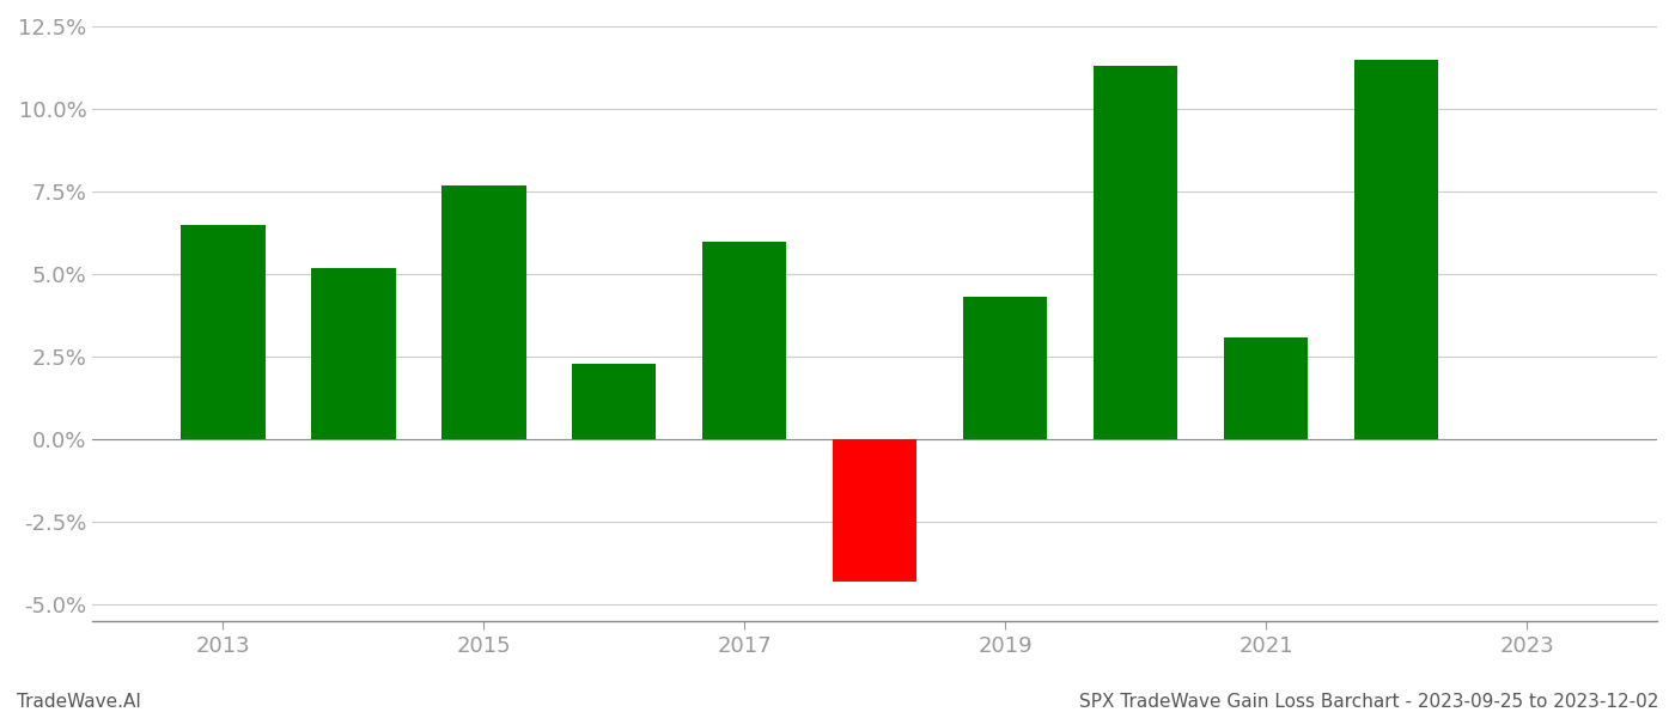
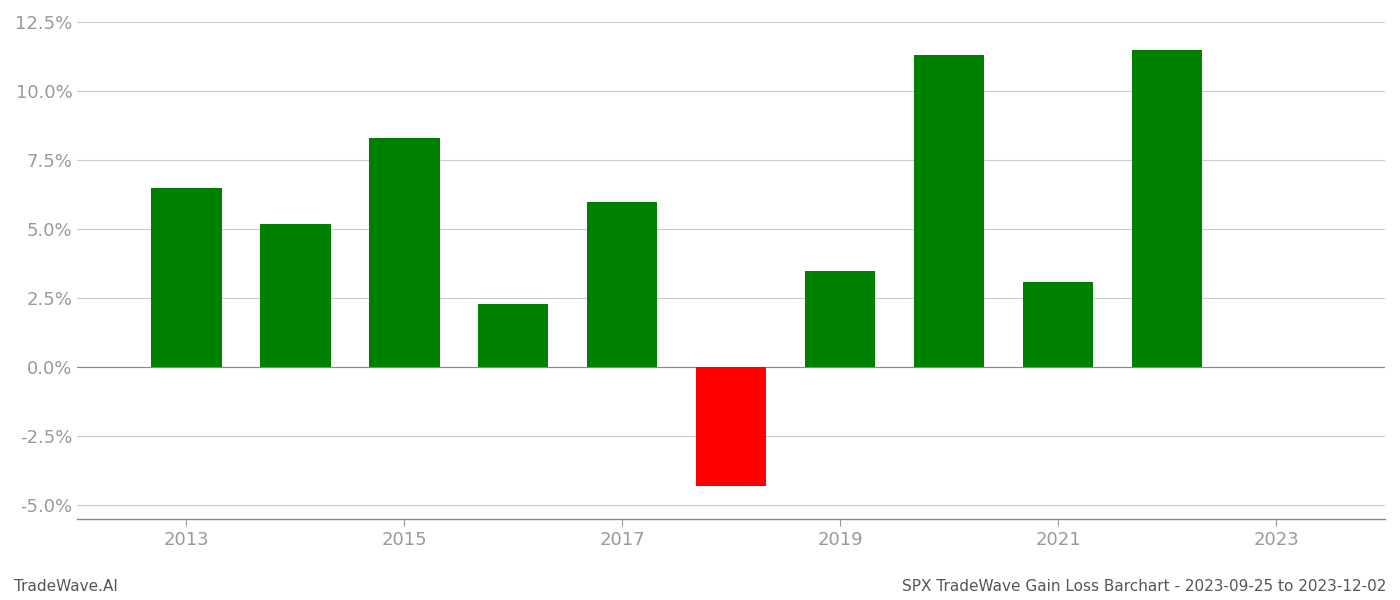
2015: 7.7% -> 8.3%
2019: 4.3% -> 3.5%
